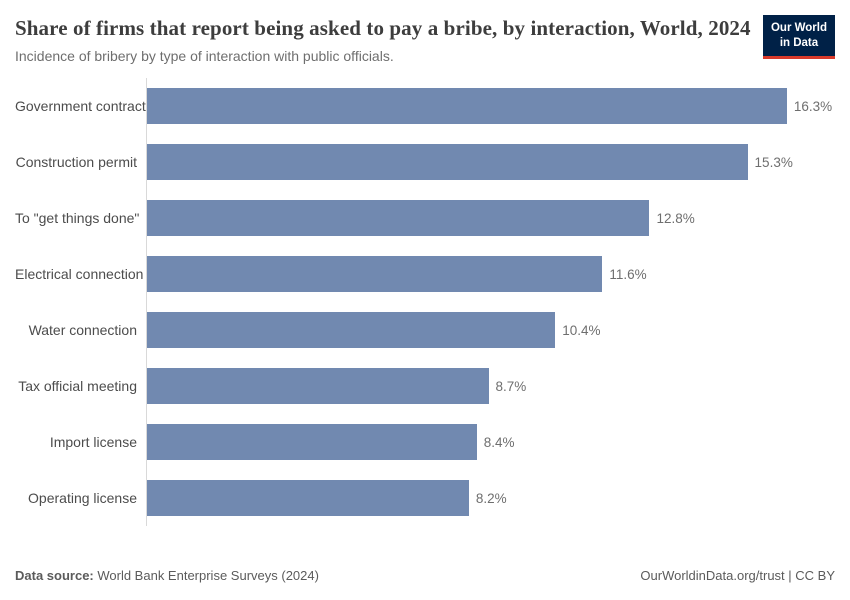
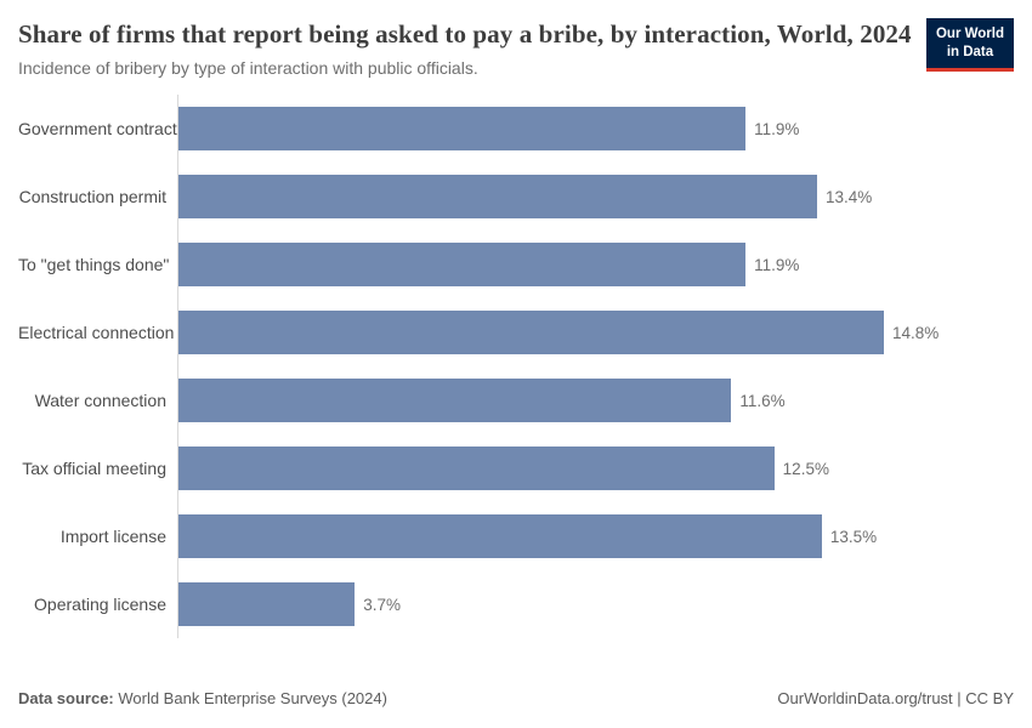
Government contract: 16.3% -> 11.9%
Construction permit: 15.3% -> 13.4%
To "get things done": 12.8% -> 11.9%
Electrical connection: 11.6% -> 14.8%
Water connection: 10.4% -> 11.6%
Tax official meeting: 8.7% -> 12.5%
Import license: 8.4% -> 13.5%
Operating license: 8.2% -> 3.7%
